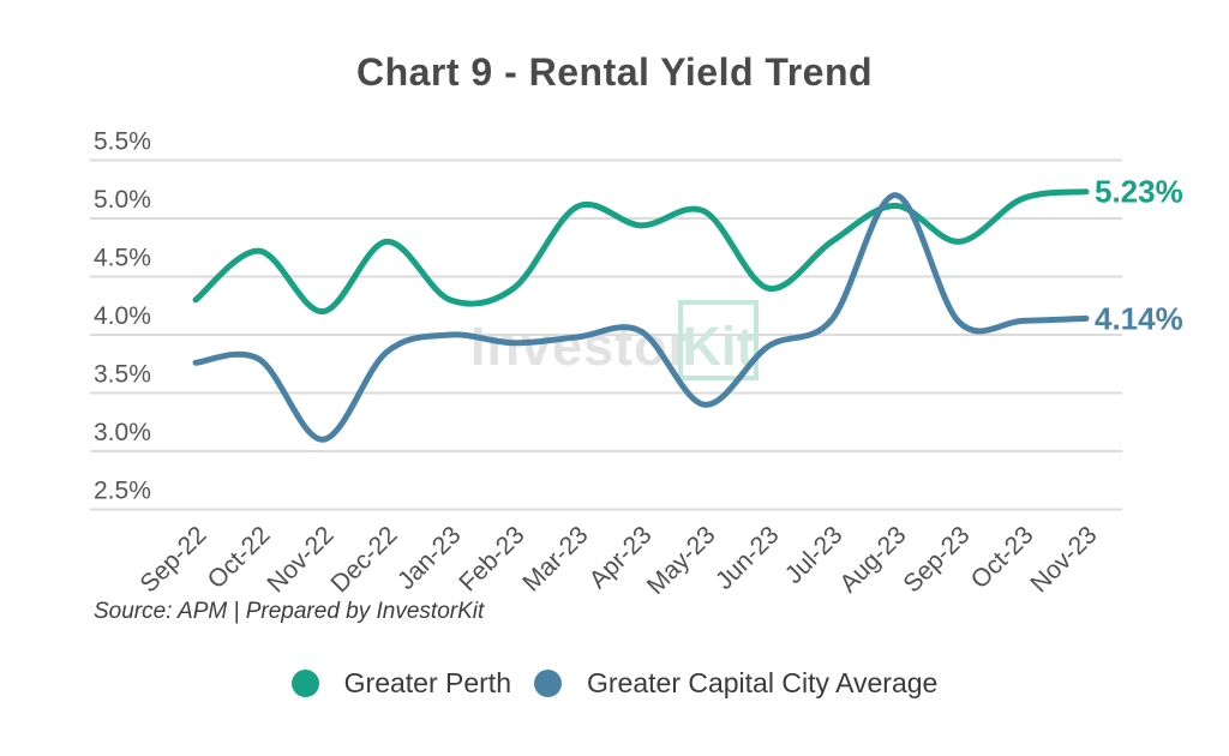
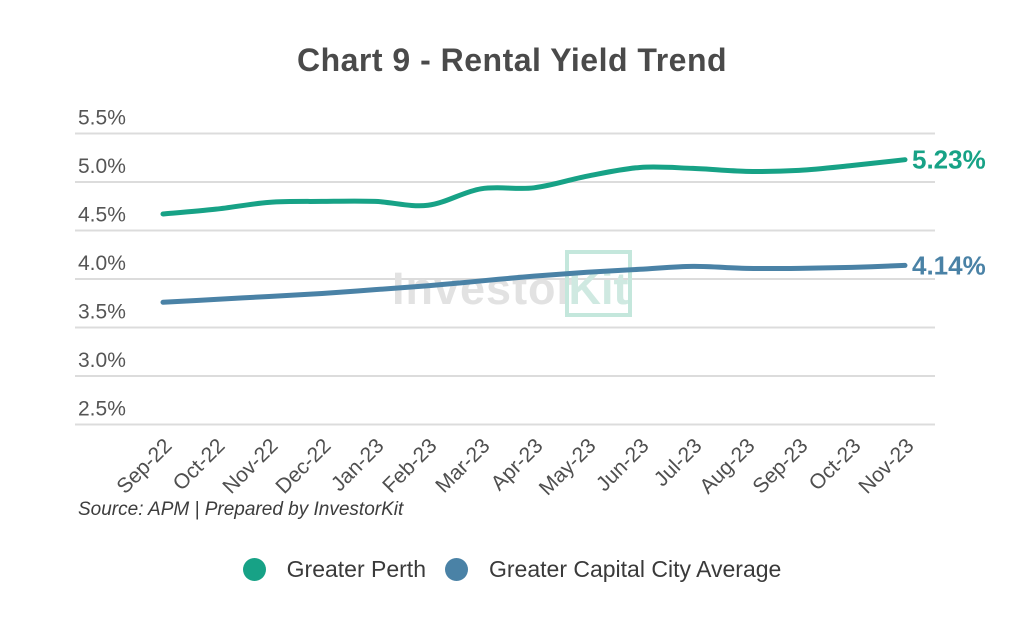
Greater Perth/Sep-22: 4.3% -> 4.7%
Greater Perth/Nov-22: 4.2% -> 4.8%
Greater Capital City Average/Nov-22: 3.1% -> 3.8%
Greater Perth/Jan-23: 4.3% -> 4.8%
Greater Capital City Average/Jan-23: 4.0% -> 3.9%
Greater Perth/Feb-23: 4.4% -> 4.8%
Greater Perth/Mar-23: 5.1% -> 4.9%
Greater Capital City Average/May-23: 3.4% -> 4.1%
Greater Perth/Jun-23: 4.4% -> 5.2%
Greater Capital City Average/Jun-23: 3.9% -> 4.1%
Greater Perth/Jul-23: 4.8% -> 5.1%
Greater Capital City Average/Aug-23: 5.2% -> 4.1%
Greater Perth/Sep-23: 4.8% -> 5.1%
